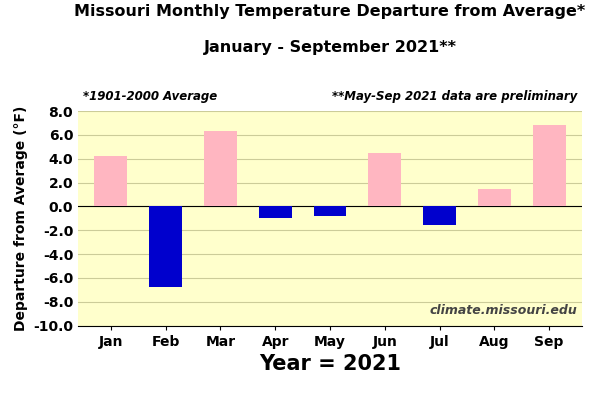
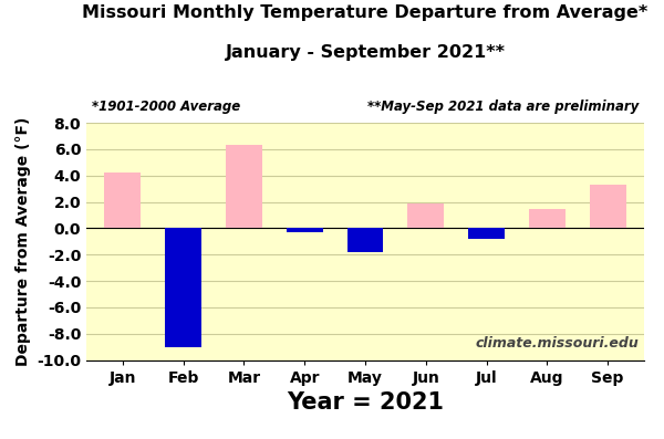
Feb: -6.8 -> -9.0
Apr: -1.0 -> -0.3
May: -0.8 -> -1.8
Jun: 4.5 -> 1.9
Jul: -1.6 -> -0.8
Sep: 6.8 -> 3.3
